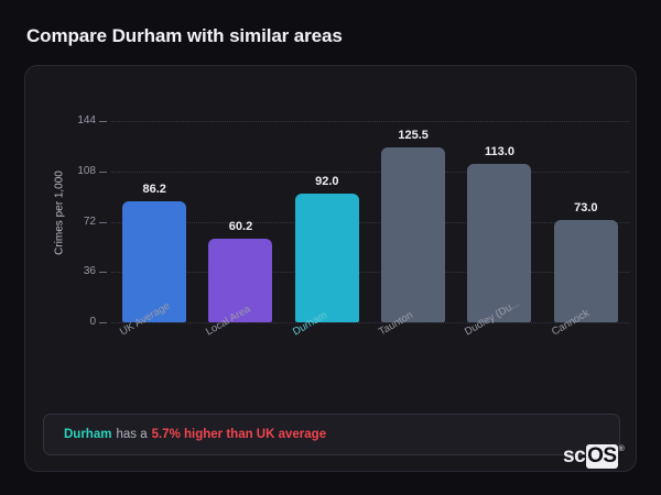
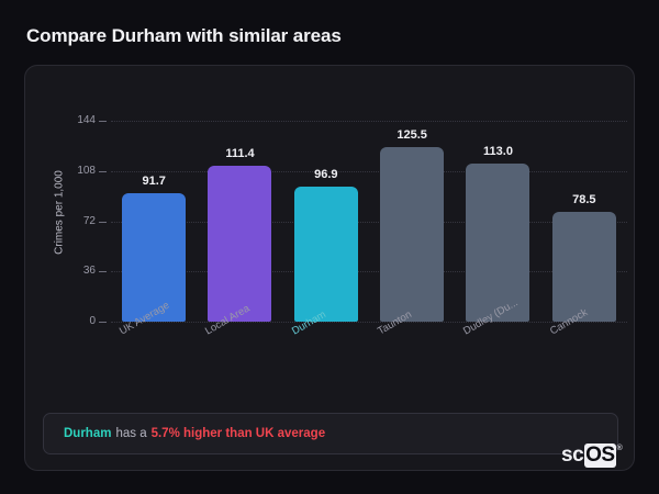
UK Average: 86.2 -> 91.7
Local Area: 60.2 -> 111.4
Durham: 92.0 -> 96.9
Cannock: 73.0 -> 78.5
